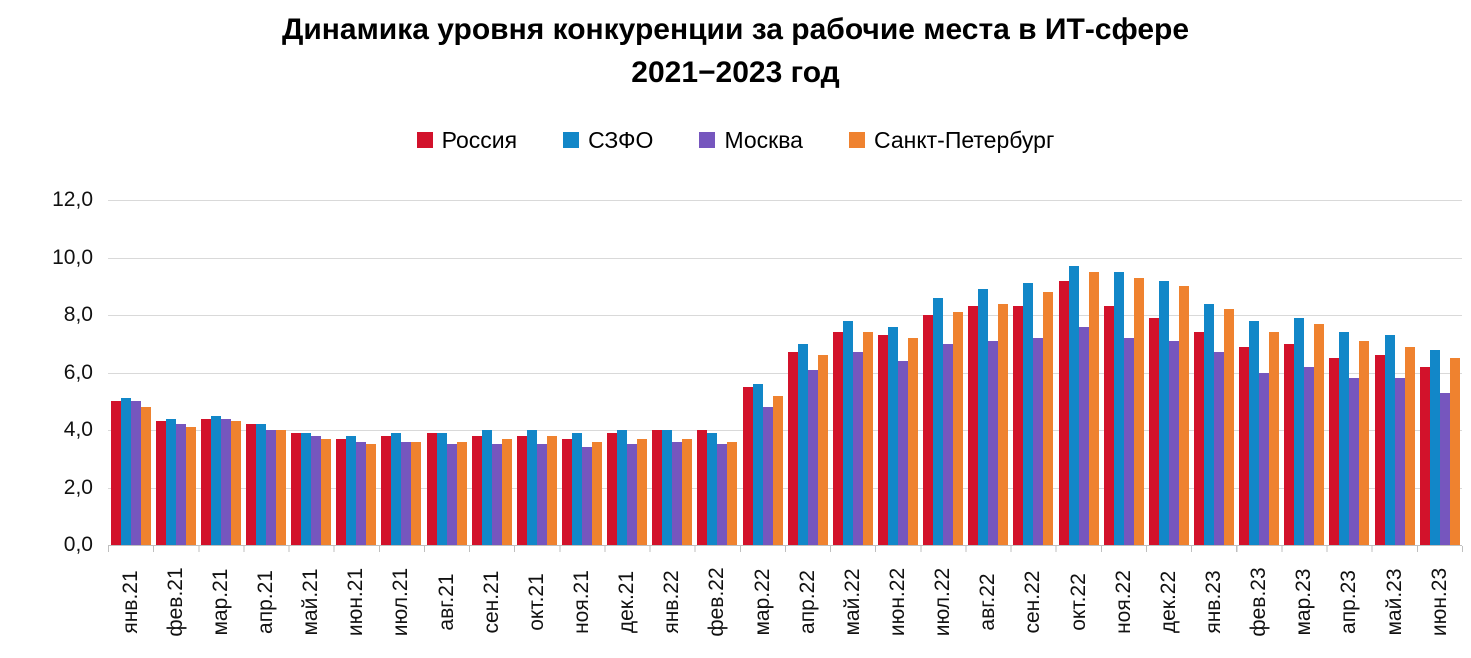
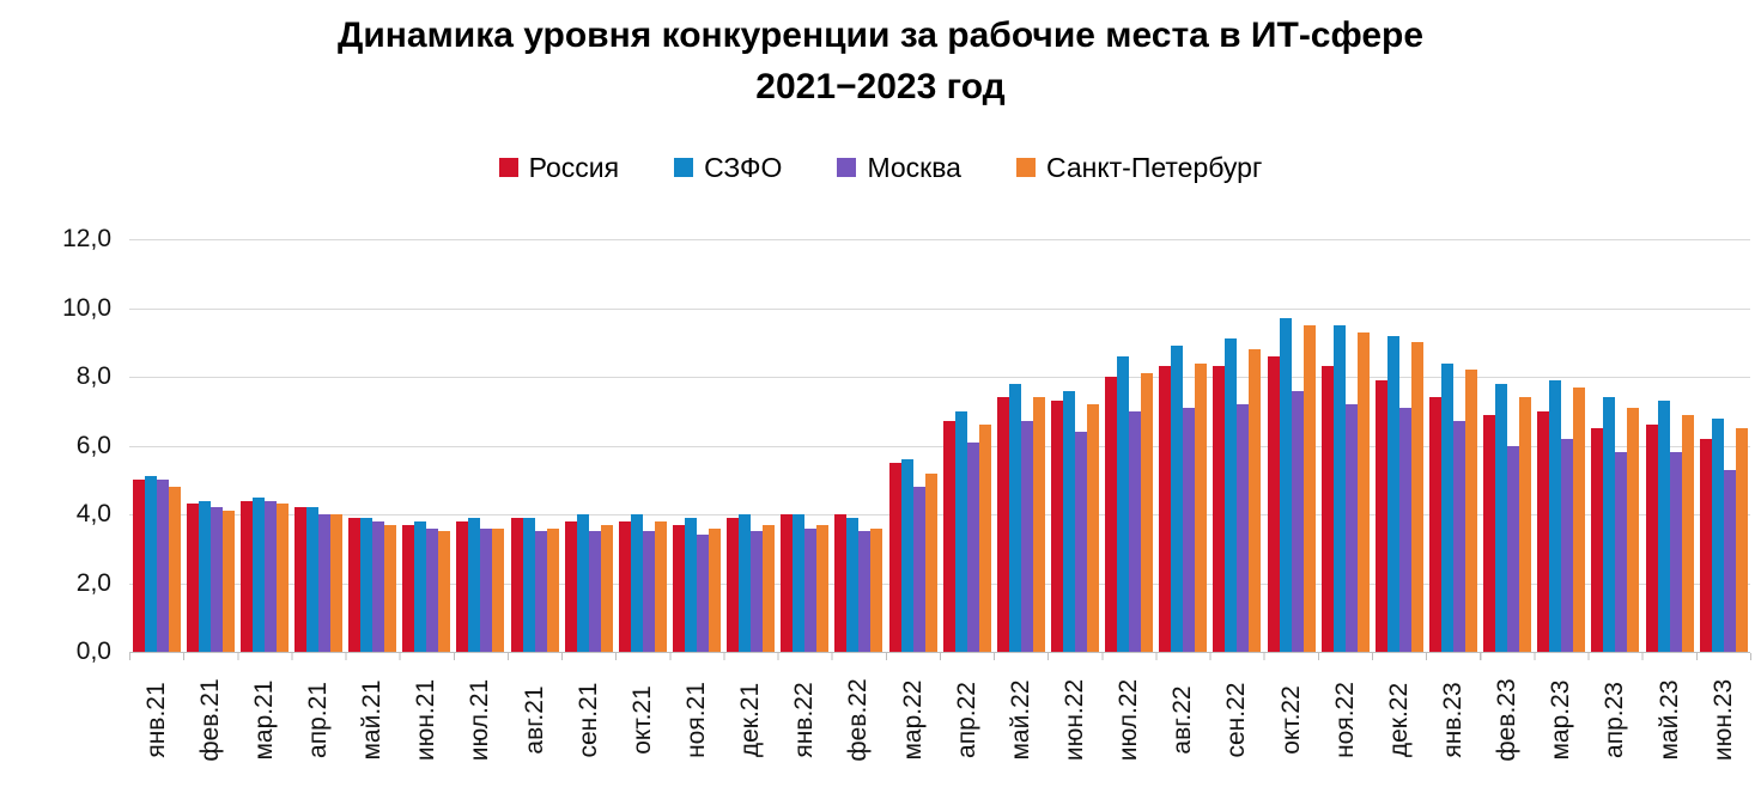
Россия/окт.22: 9,2 -> 8,6
